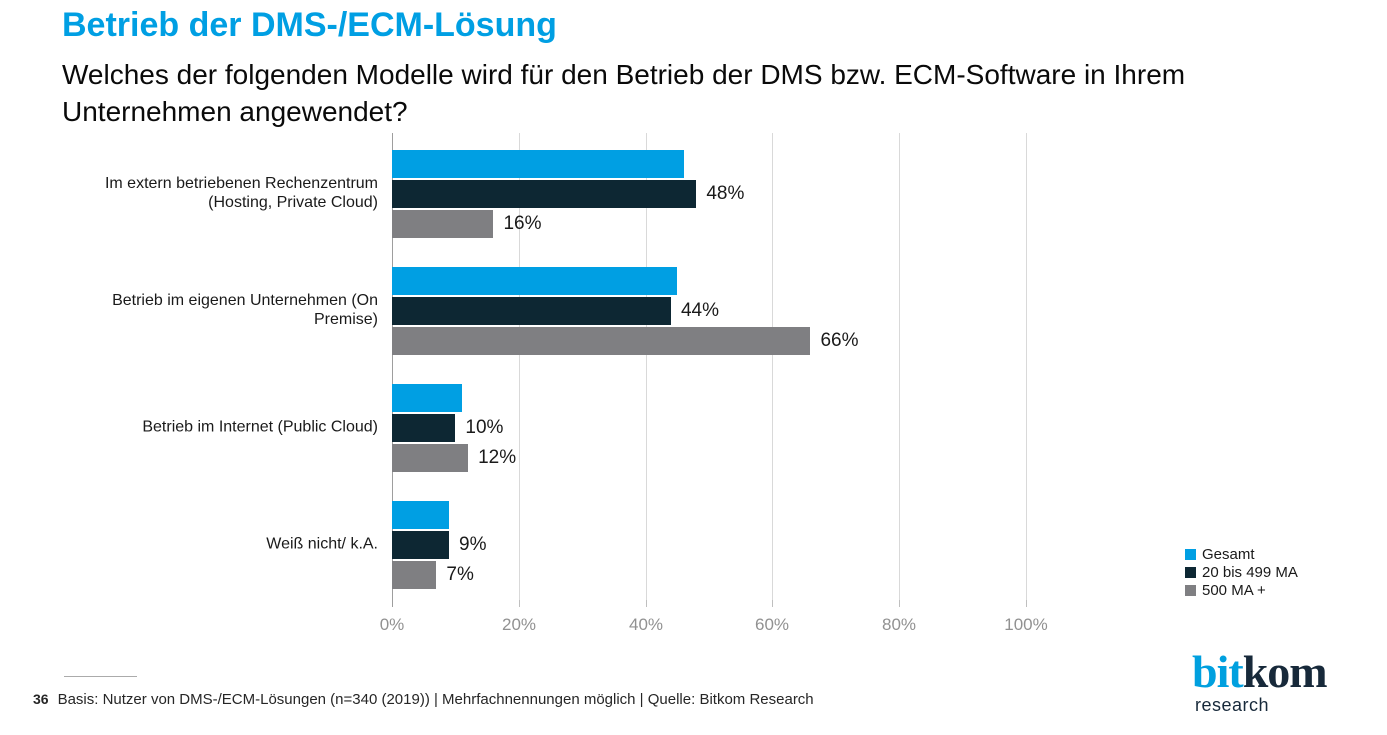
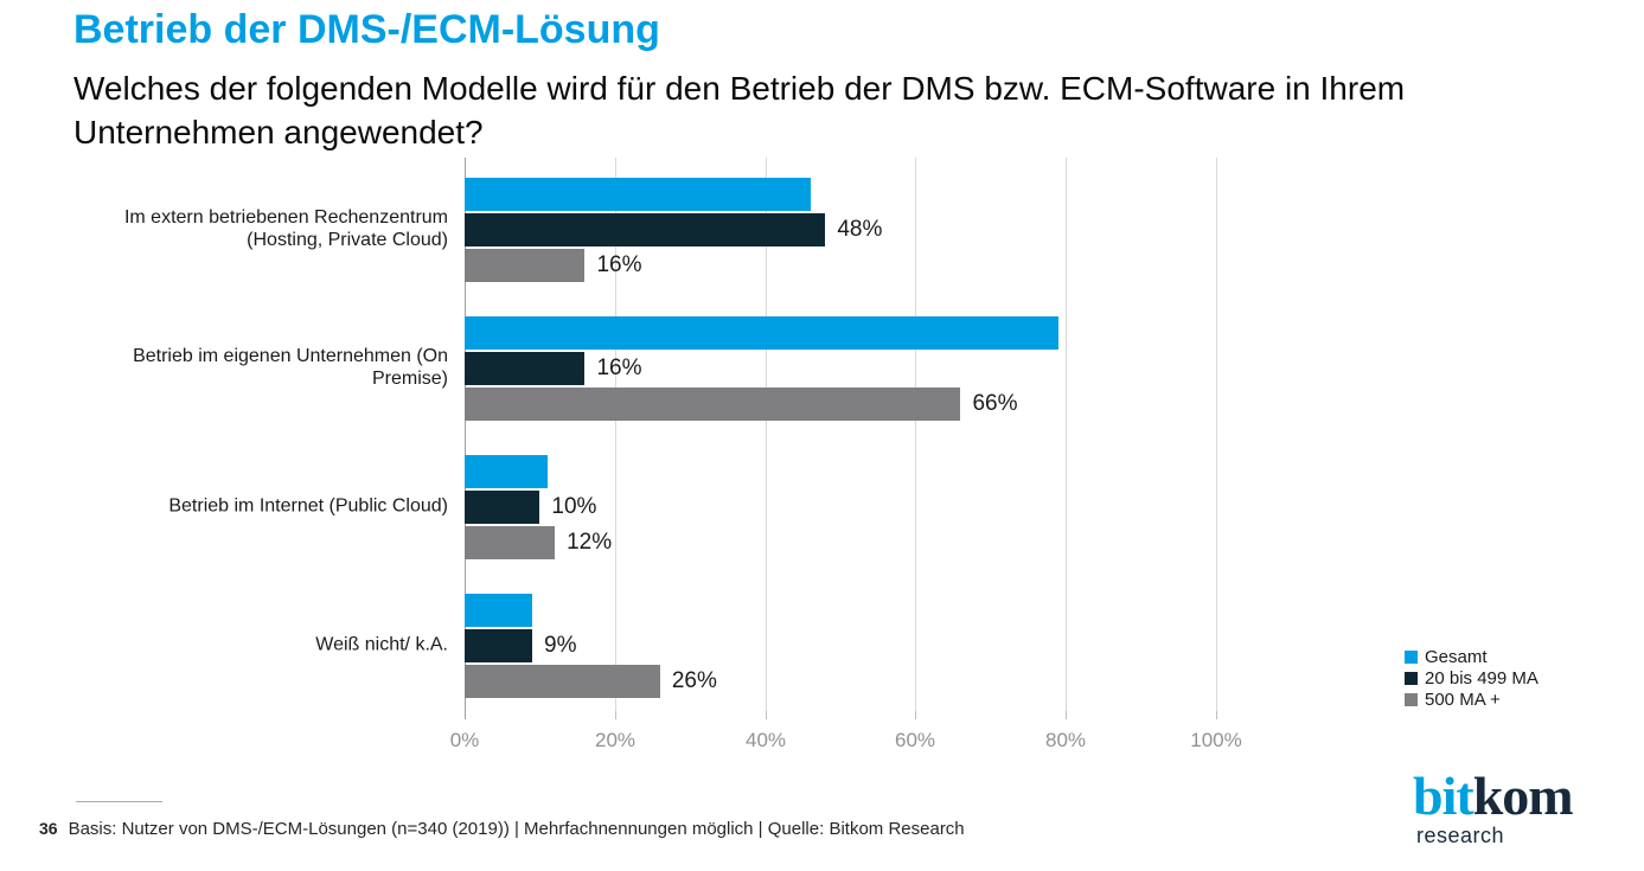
Gesamt/Betrieb im eigenen Unternehmen (On Premise): 45% -> 79%
20 bis 499 MA/Betrieb im eigenen Unternehmen (On Premise): 44% -> 16%
500 MA +/Weiß nicht/ k.A.: 7% -> 26%
